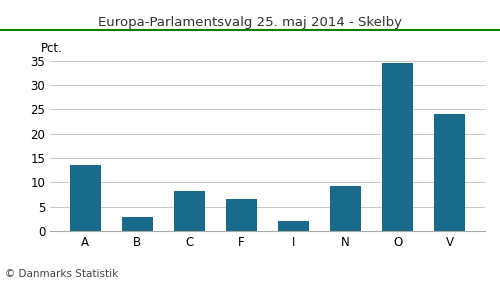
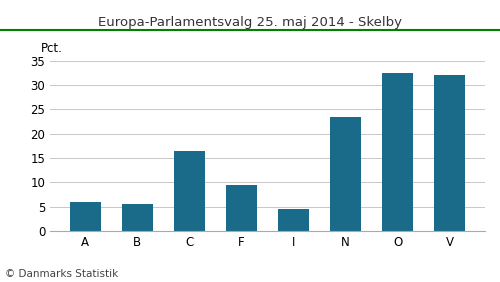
A: 13.5 -> 6.0
B: 3.0 -> 5.5
C: 8.2 -> 16.5
F: 6.6 -> 9.5
I: 2.2 -> 4.5
N: 9.3 -> 23.5
O: 34.4 -> 32.5
V: 24.0 -> 32.0
